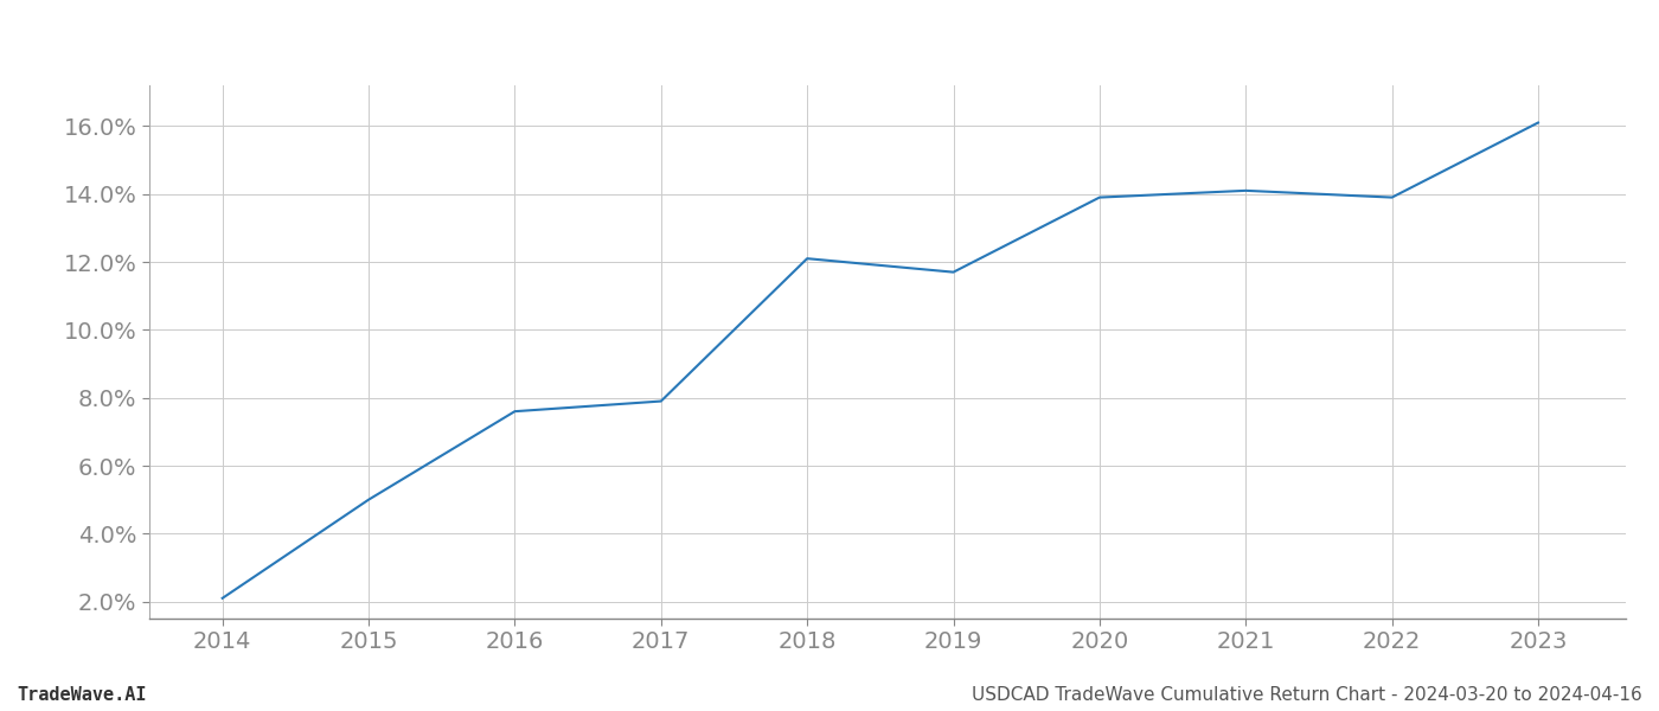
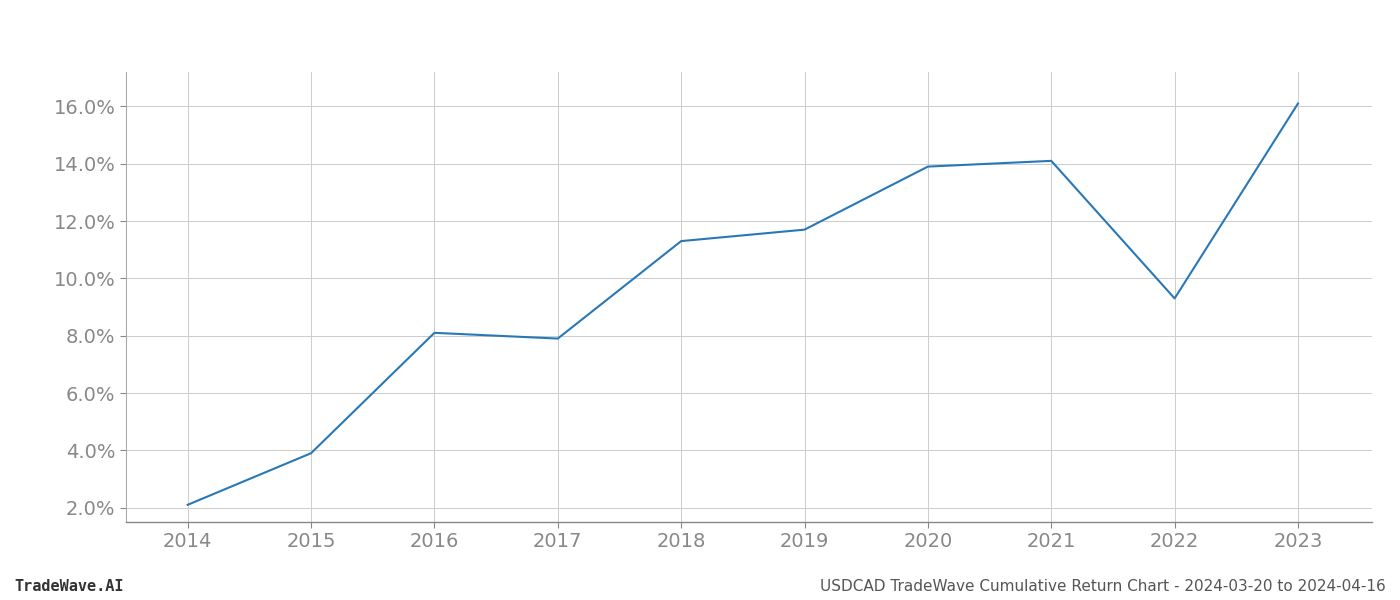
2015: 5.0% -> 3.9%
2016: 7.6% -> 8.1%
2018: 12.1% -> 11.3%
2022: 13.9% -> 9.3%
